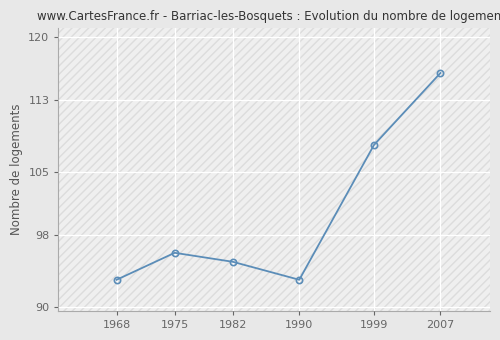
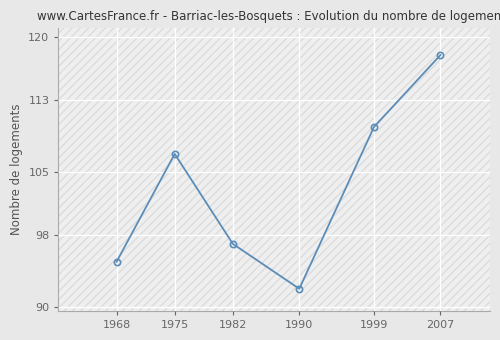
1968: 93 -> 95
1975: 96 -> 107
1982: 95 -> 97
1990: 93 -> 92
1999: 108 -> 110
2007: 116 -> 118
